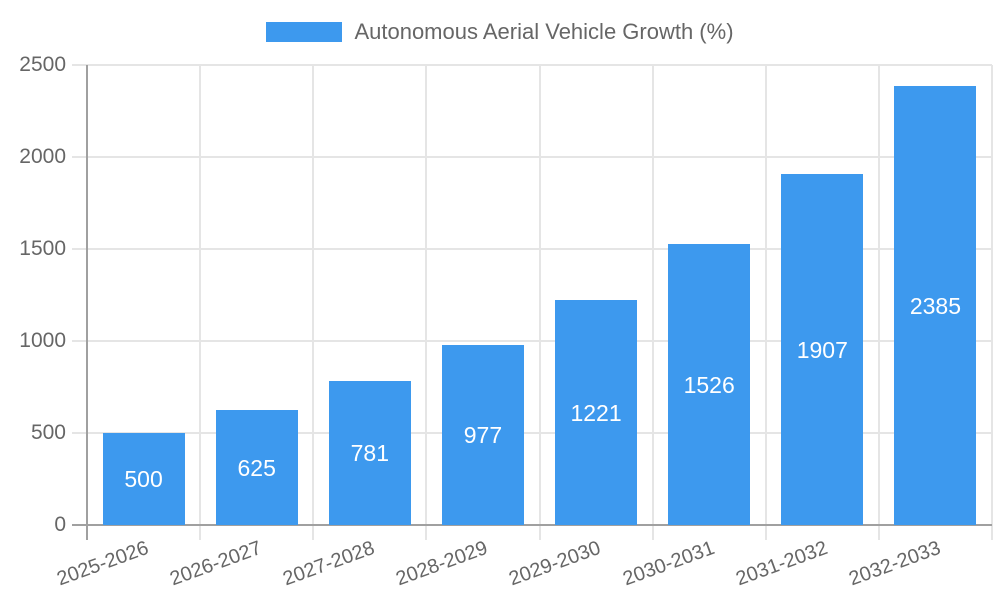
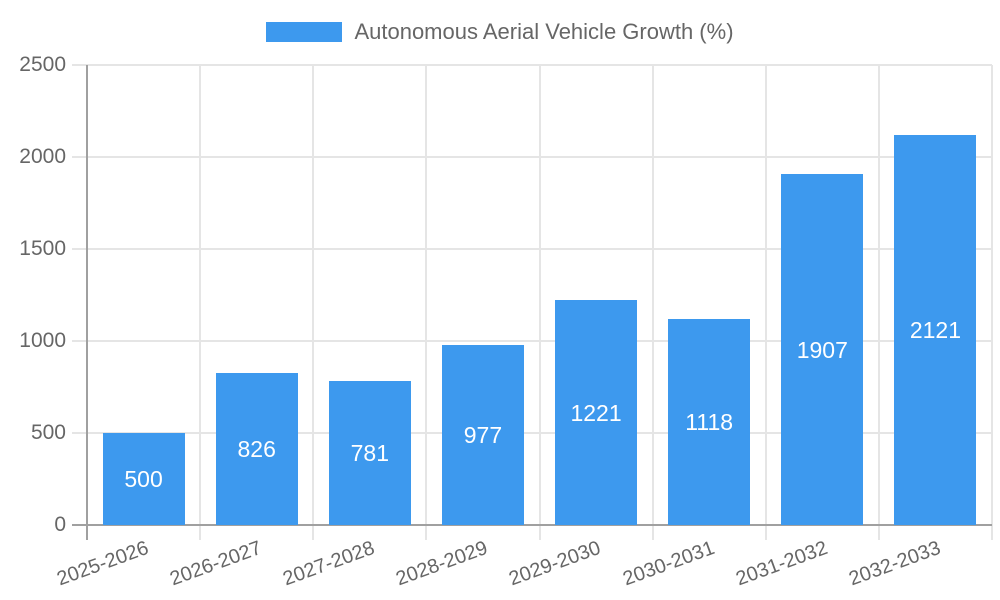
2026-2027: 625 -> 826
2030-2031: 1526 -> 1118
2032-2033: 2385 -> 2121
